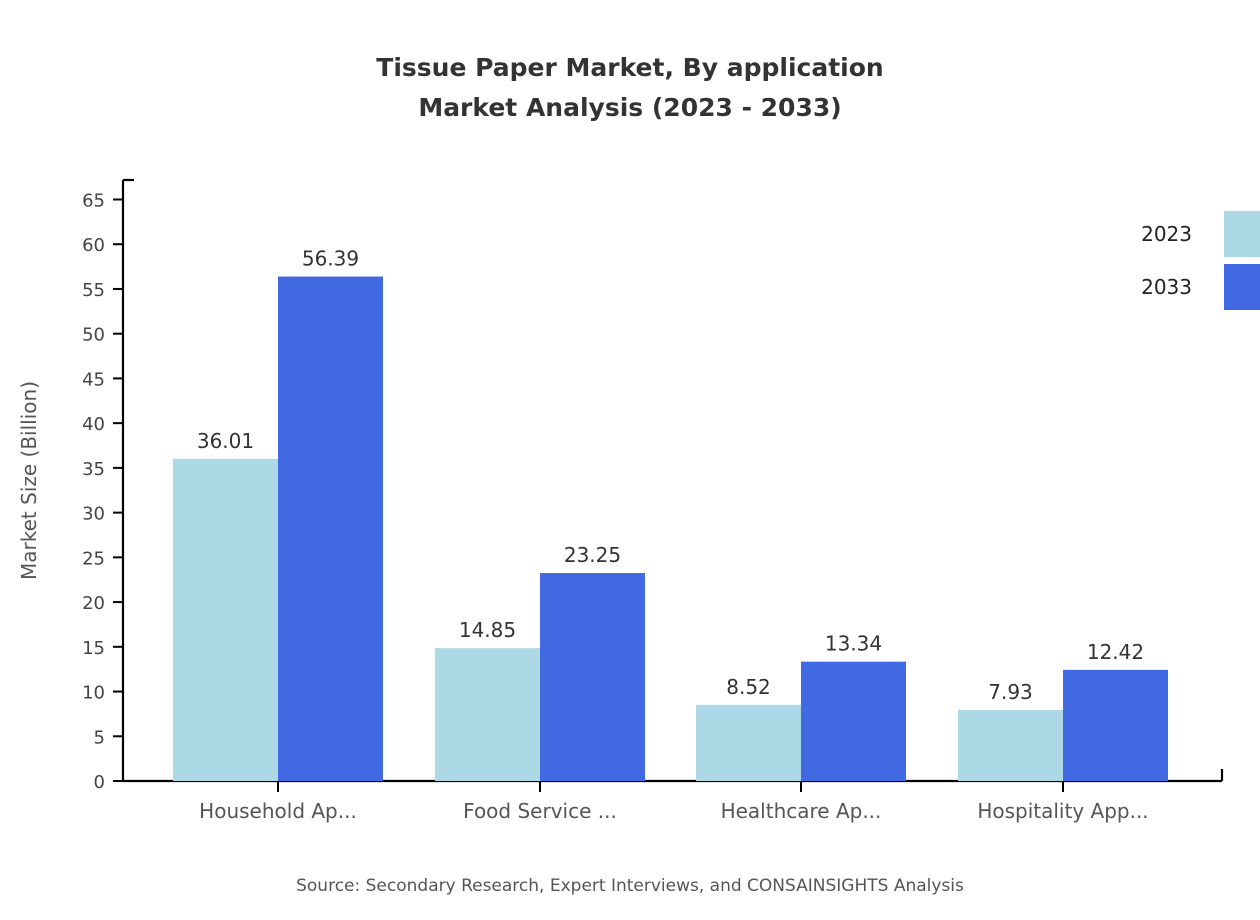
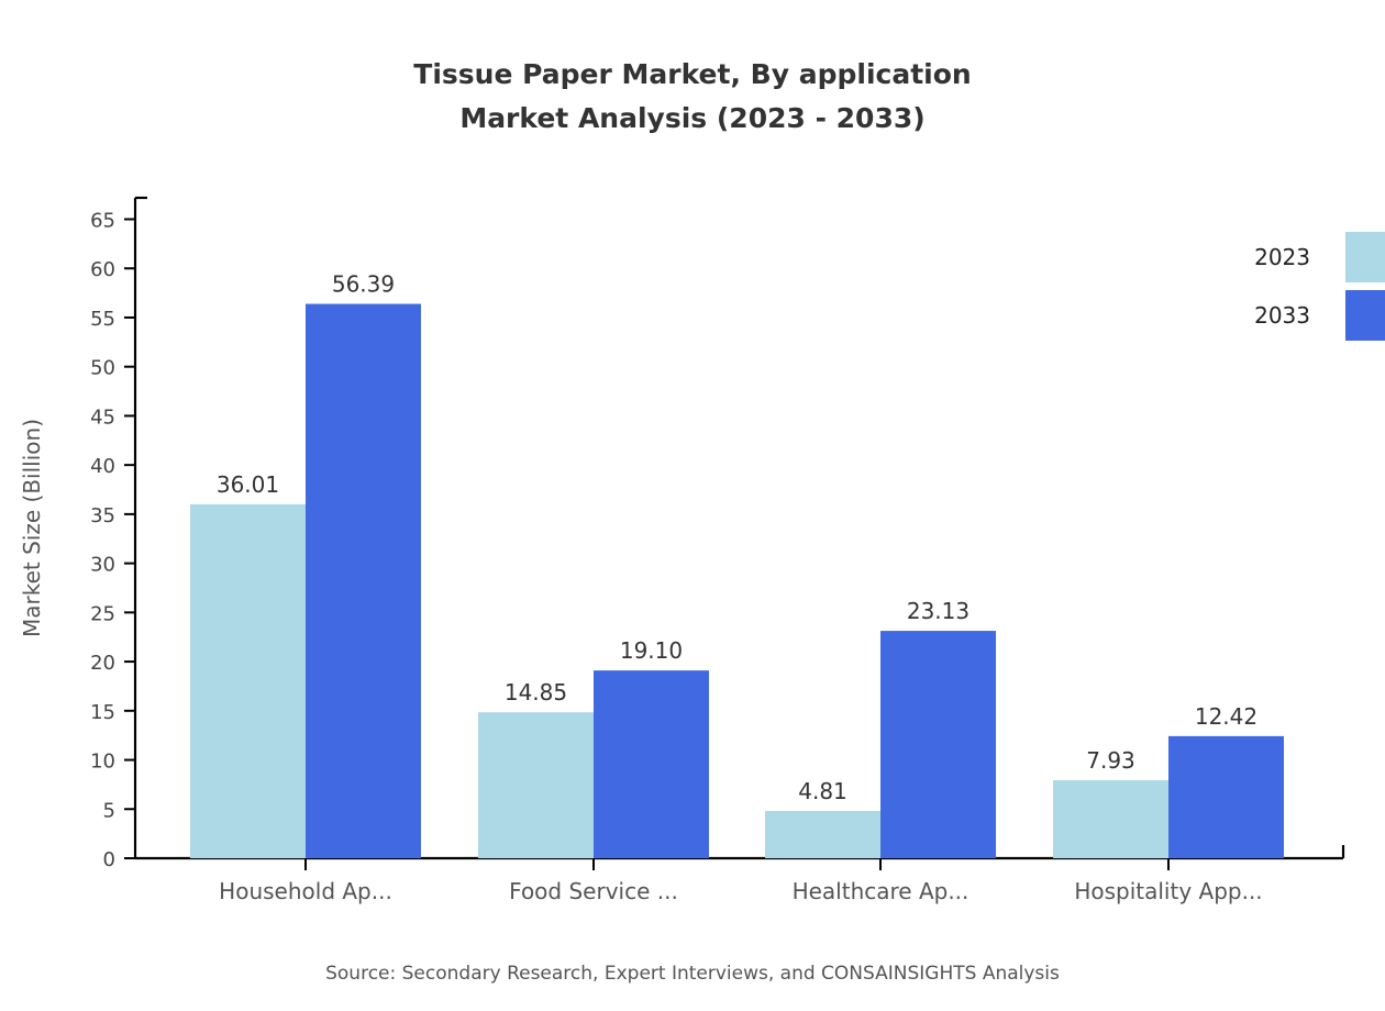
2033/Food Service ...: 23.25 -> 19.10
2023/Healthcare Ap...: 8.52 -> 4.81
2033/Healthcare Ap...: 13.34 -> 23.13
